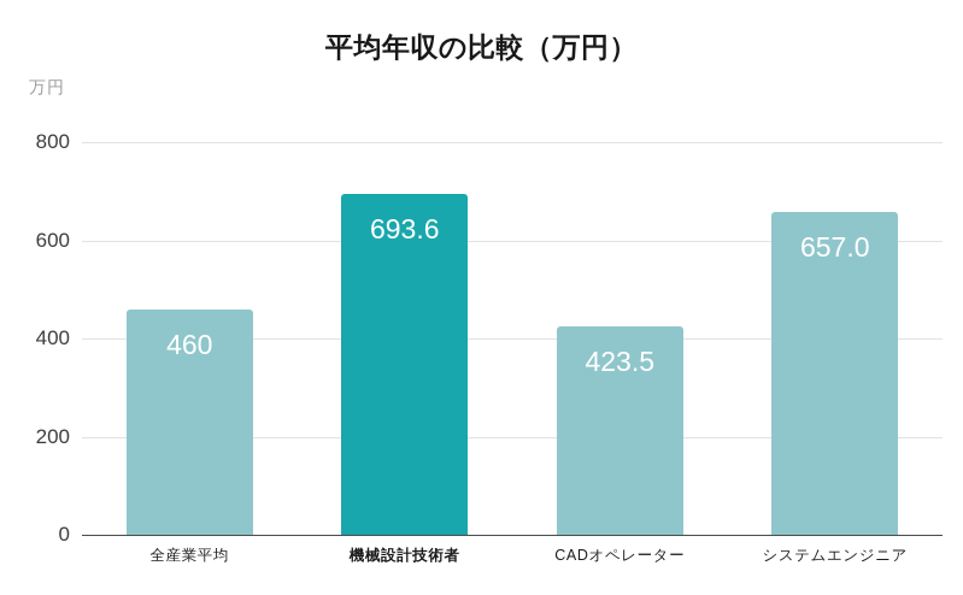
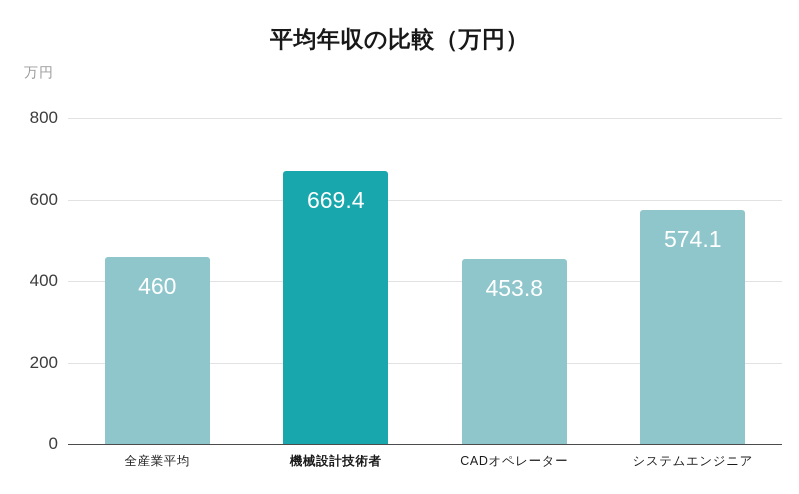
機械設計技術者: 693.6 -> 669.4
CADオペレーター: 423.5 -> 453.8
システムエンジニア: 657.0 -> 574.1
